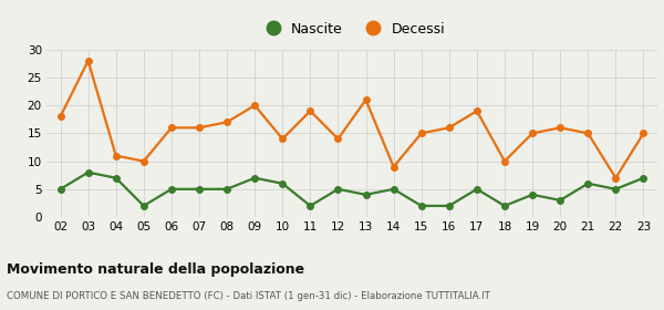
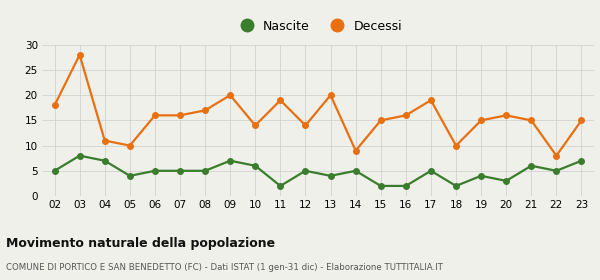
Nascite/05: 2 -> 4
Decessi/13: 21 -> 20
Decessi/22: 7 -> 8
